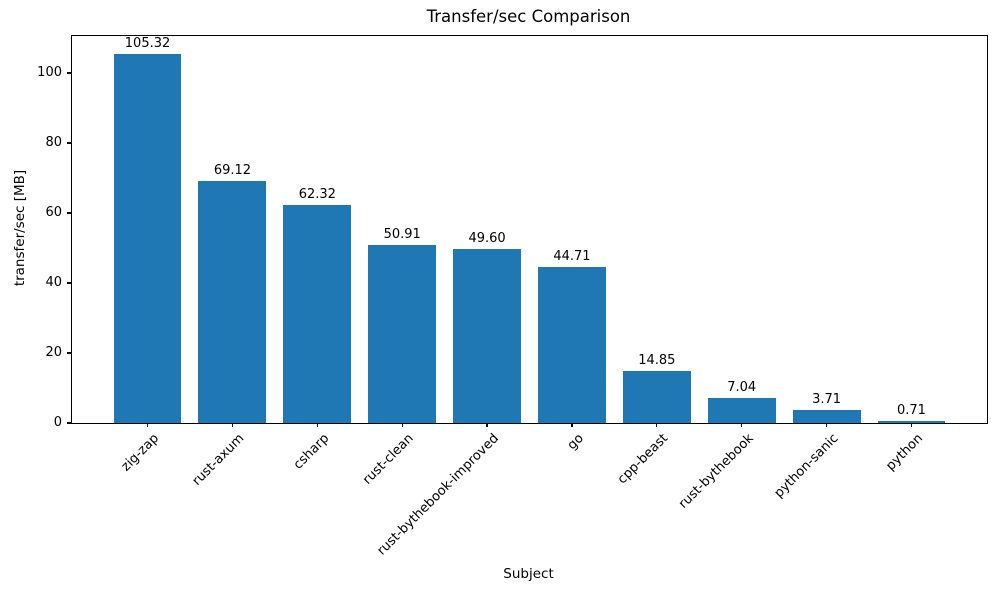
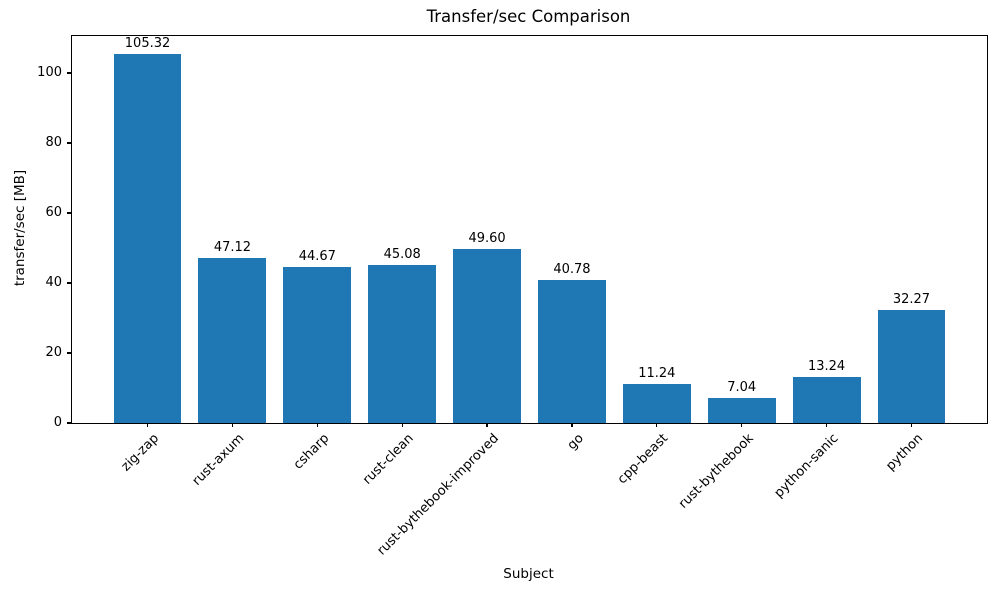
rust-axum: 69.12 -> 47.12
csharp: 62.32 -> 44.67
rust-clean: 50.91 -> 45.08
go: 44.71 -> 40.78
cpp-beast: 14.85 -> 11.24
python-sanic: 3.71 -> 13.24
python: 0.71 -> 32.27
